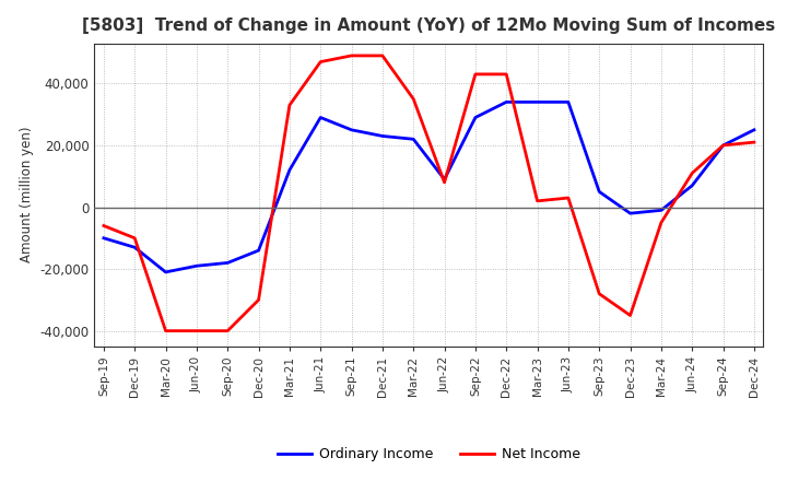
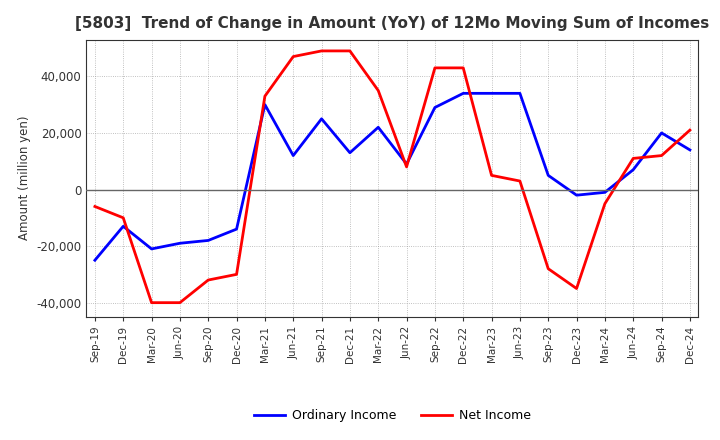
Ordinary Income/Sep-19: -10,000 -> -25,000
Net Income/Sep-20: -40,000 -> -32,000
Ordinary Income/Mar-21: 12,000 -> 30,000
Ordinary Income/Jun-21: 29,000 -> 12,000
Ordinary Income/Dec-21: 23,000 -> 13,000
Net Income/Mar-23: 2,000 -> 5,000
Net Income/Sep-24: 20,000 -> 12,000
Ordinary Income/Dec-24: 25,000 -> 14,000
